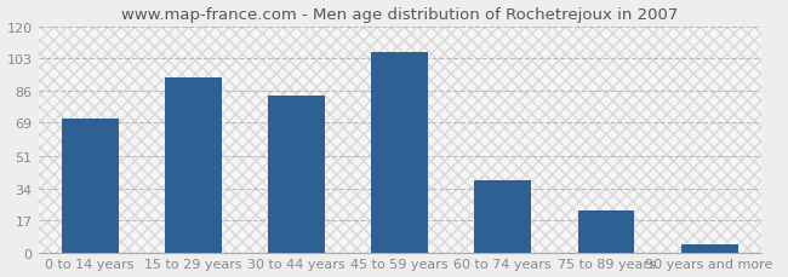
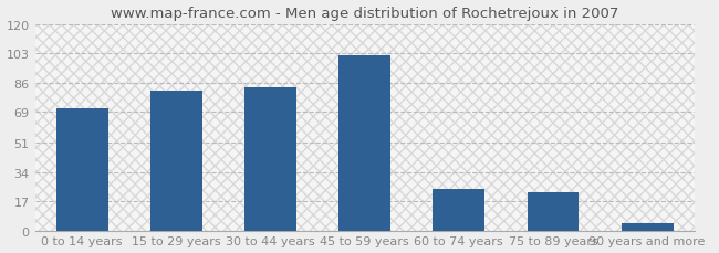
15 to 29 years: 93 -> 81
45 to 59 years: 106 -> 102
60 to 74 years: 38 -> 24
